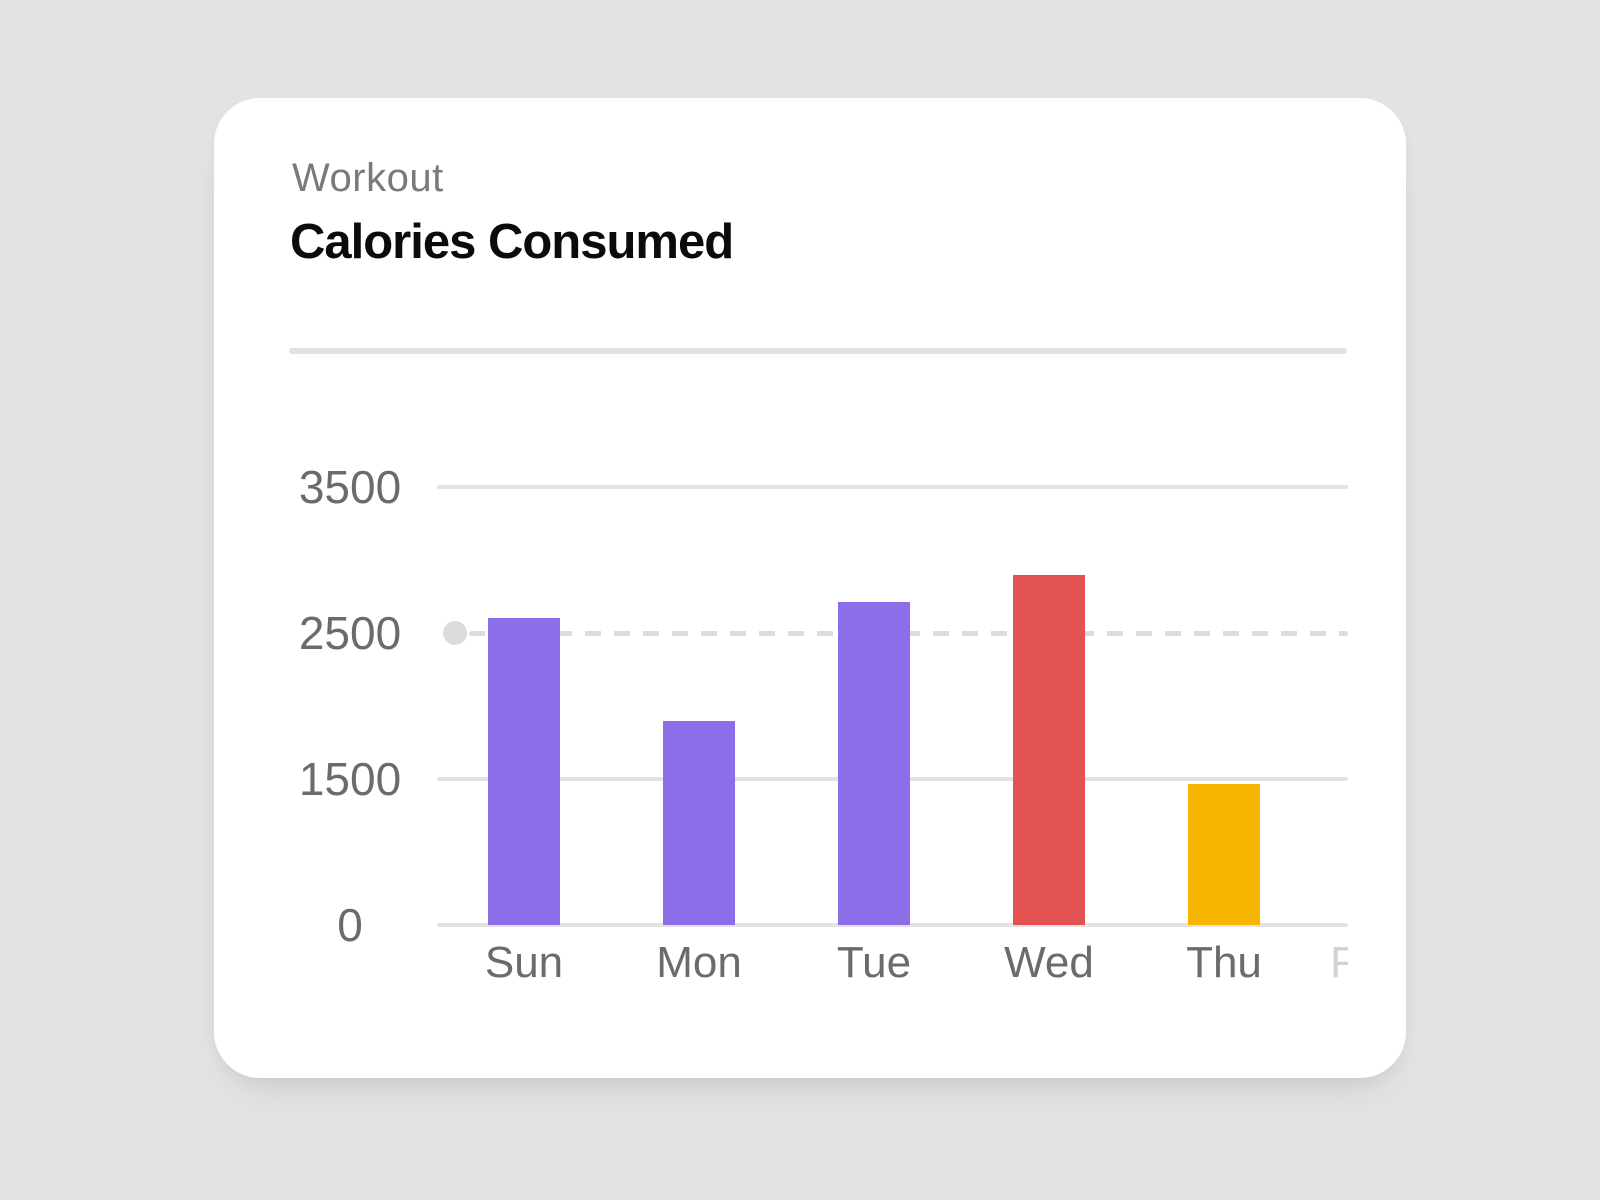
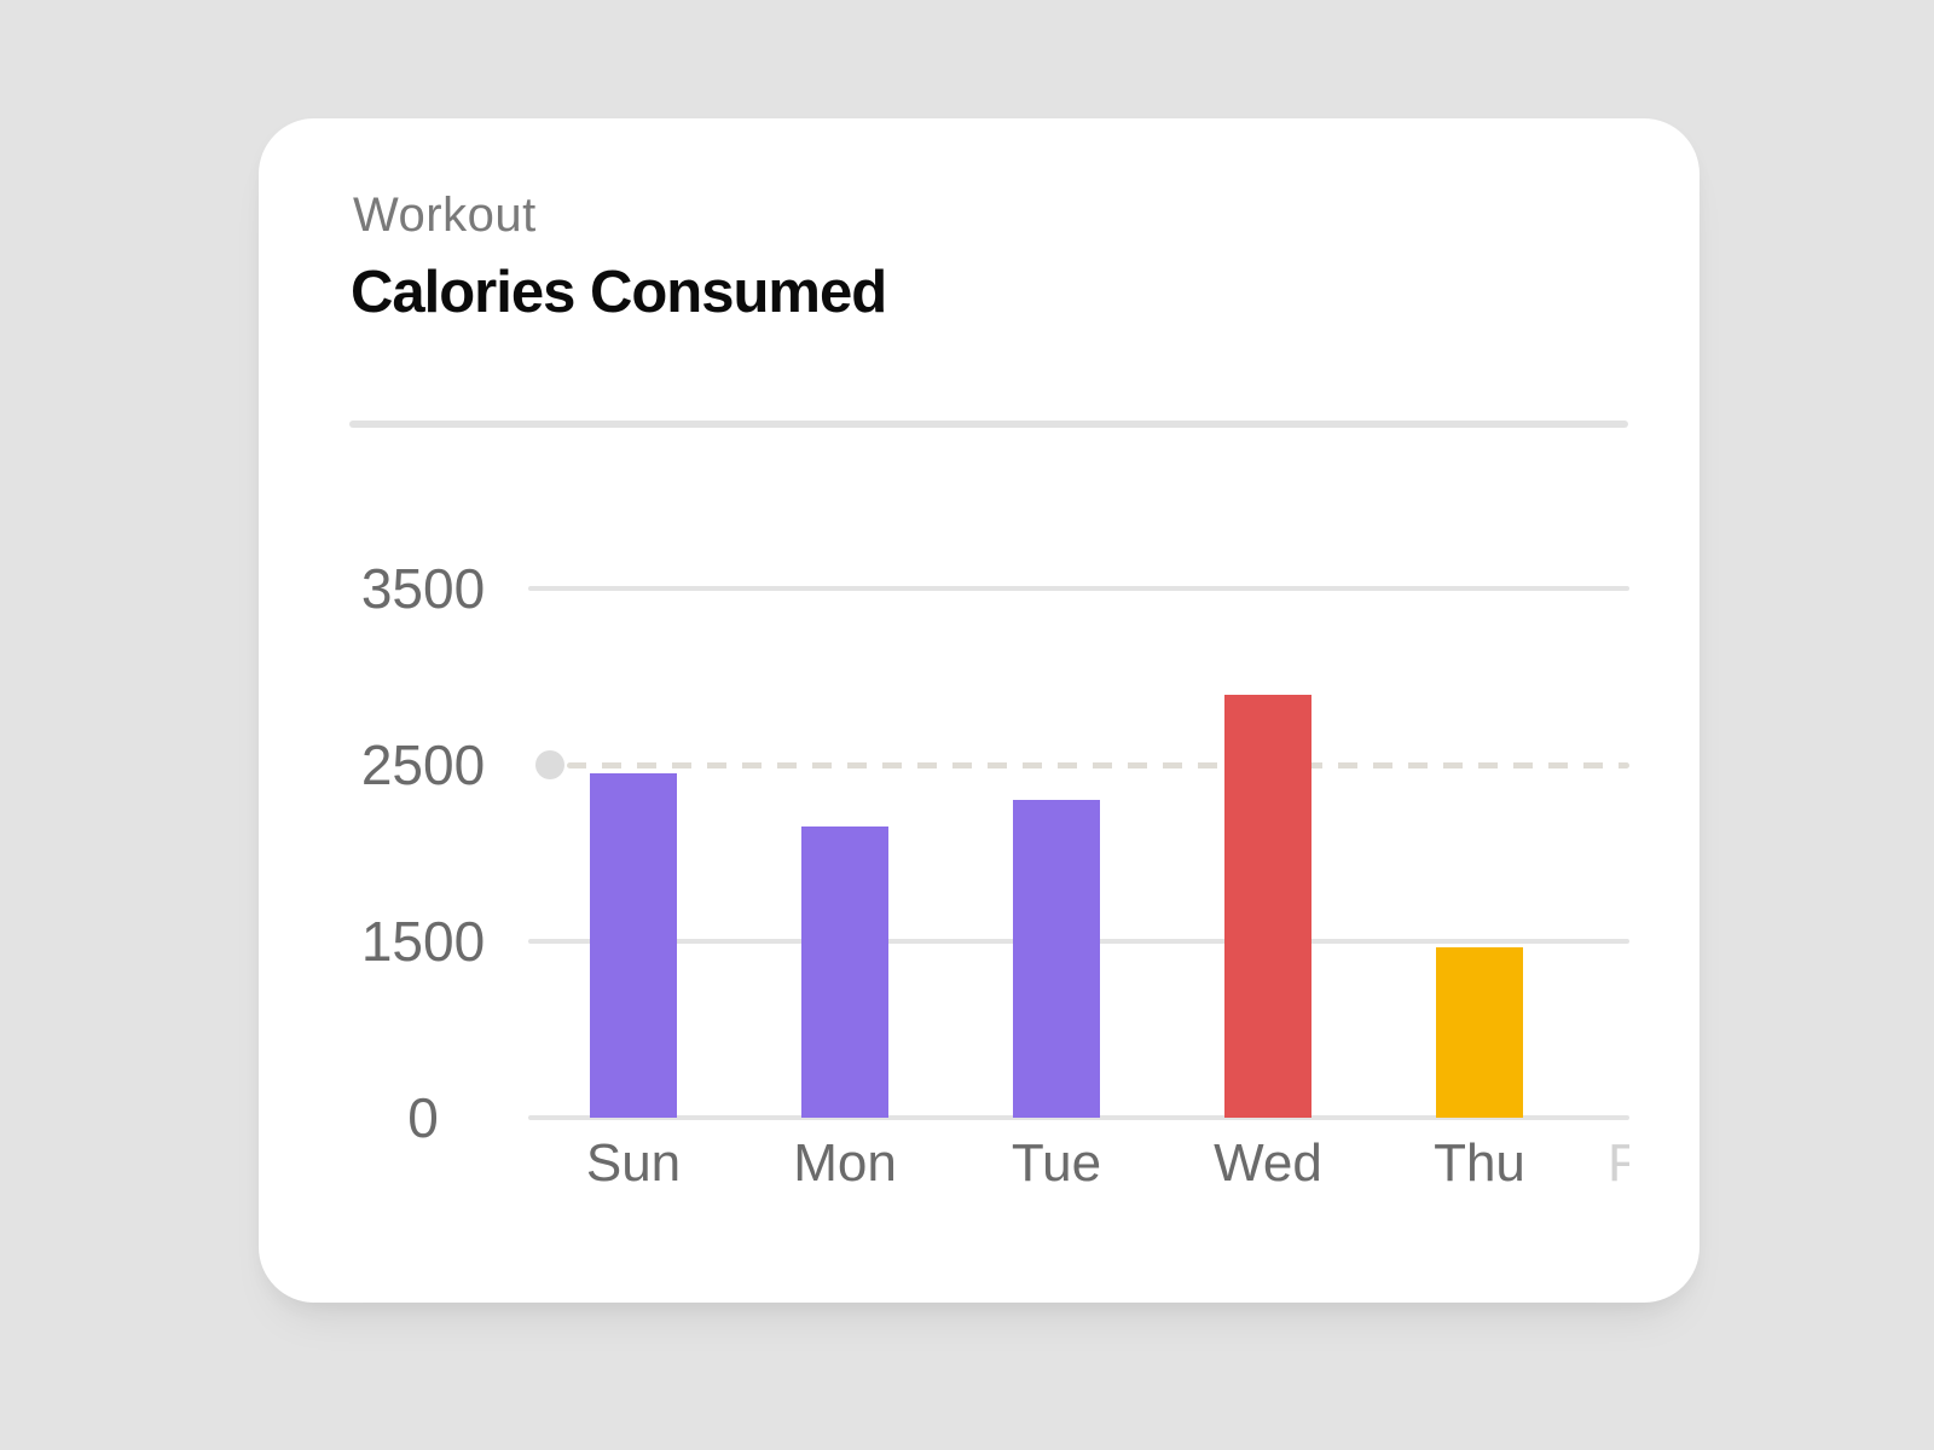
Sun: 2600 -> 2450
Mon: 1900 -> 2150
Tue: 2710 -> 2300
